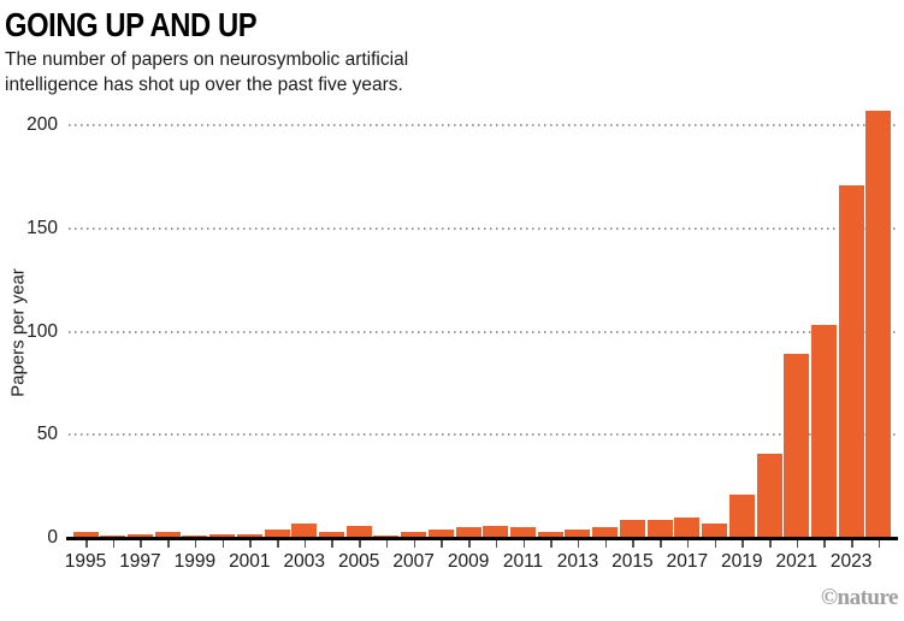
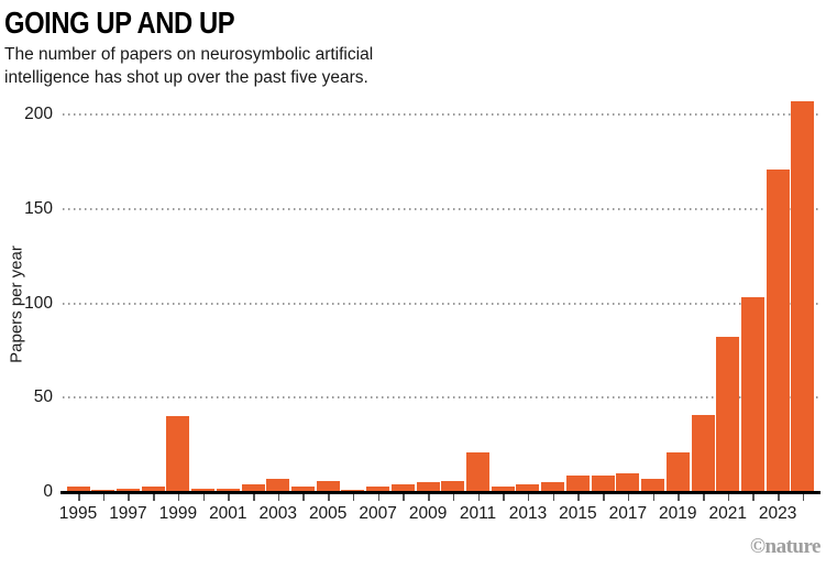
1999: 1 -> 40
2011: 5 -> 21
2021: 89 -> 82
